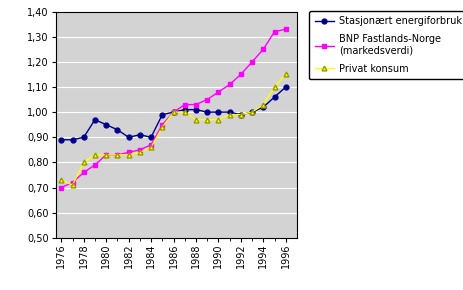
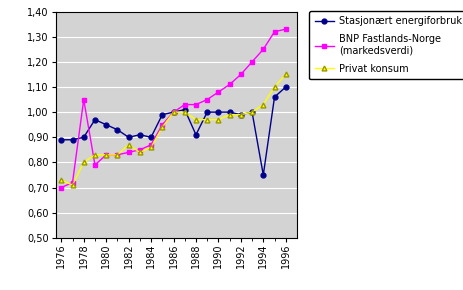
BNP Fastlands-Norge (markedsverdi)/1978: 0,76 -> 1,05
Privat konsum/1982: 0,83 -> 0,87
Stasjonært energiforbruk/1988: 1,01 -> 0,91
Stasjonært energiforbruk/1994: 1,02 -> 0,75
